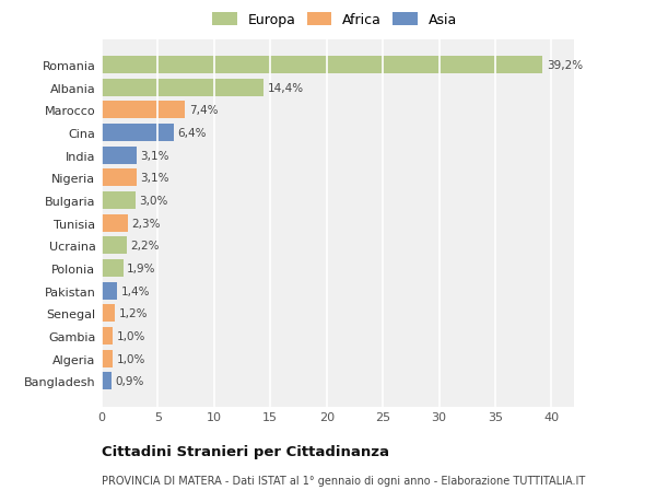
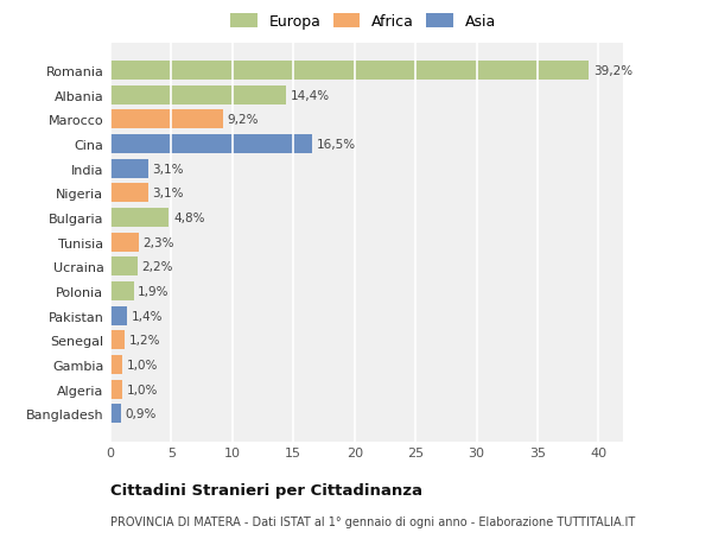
Marocco: 7,4% -> 9,2%
Cina: 6,4% -> 16,5%
Bulgaria: 3,0% -> 4,8%
